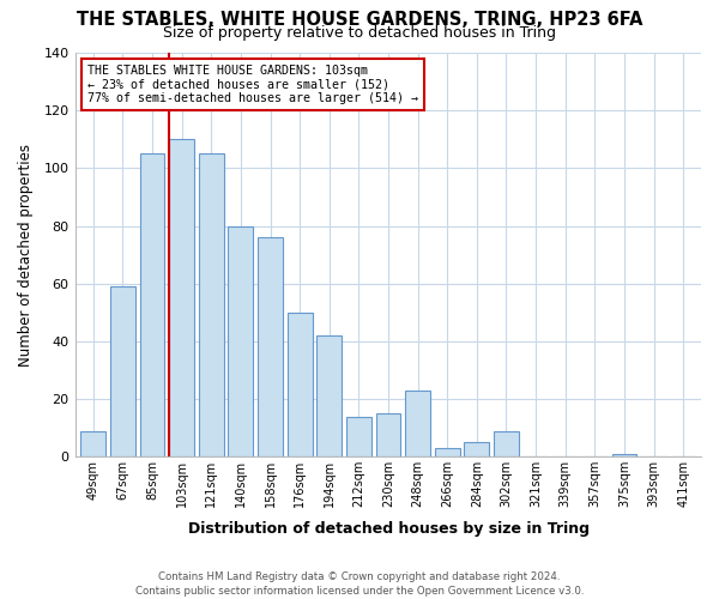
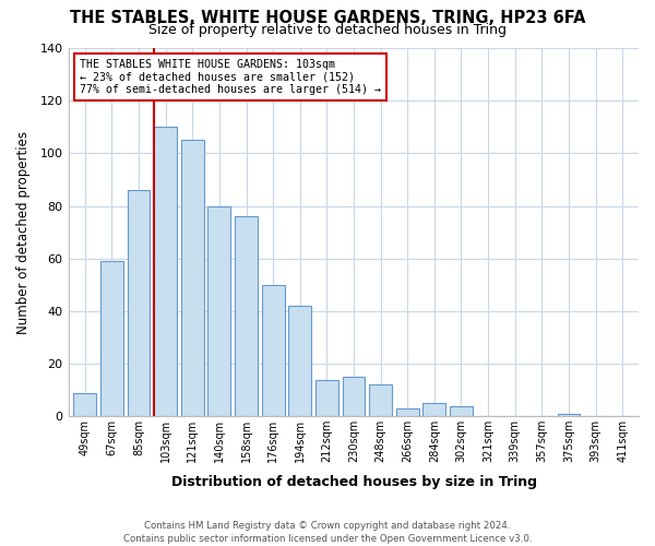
85sqm: 105 -> 86
248sqm: 23 -> 12
302sqm: 9 -> 4
